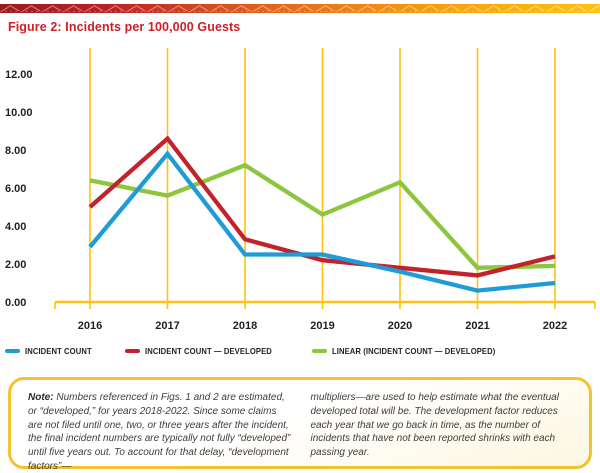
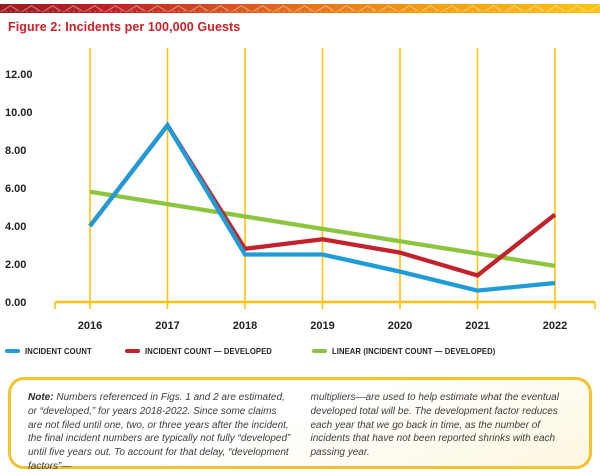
INCIDENT COUNT/2016: 2.9 -> 4.0
INCIDENT COUNT — DEVELOPED/2016: 5.0 -> 4.0
LINEAR (INCIDENT COUNT — DEVELOPED)/2016: 6.4 -> 5.8
INCIDENT COUNT/2017: 7.8 -> 9.3
INCIDENT COUNT — DEVELOPED/2017: 8.6 -> 9.3
LINEAR (INCIDENT COUNT — DEVELOPED)/2017: 5.6 -> 5.2
INCIDENT COUNT — DEVELOPED/2018: 3.3 -> 2.8
LINEAR (INCIDENT COUNT — DEVELOPED)/2018: 7.2 -> 4.5
INCIDENT COUNT — DEVELOPED/2019: 2.2 -> 3.3
LINEAR (INCIDENT COUNT — DEVELOPED)/2019: 4.6 -> 3.9
INCIDENT COUNT — DEVELOPED/2020: 1.8 -> 2.6
LINEAR (INCIDENT COUNT — DEVELOPED)/2020: 6.3 -> 3.2
LINEAR (INCIDENT COUNT — DEVELOPED)/2021: 1.8 -> 2.5
INCIDENT COUNT — DEVELOPED/2022: 2.4 -> 4.6
